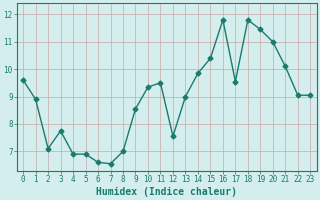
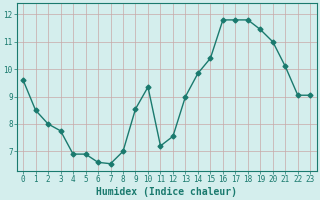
1: 8.90 -> 8.50
2: 7.10 -> 8.00
11: 9.50 -> 7.20
17: 9.55 -> 11.80
